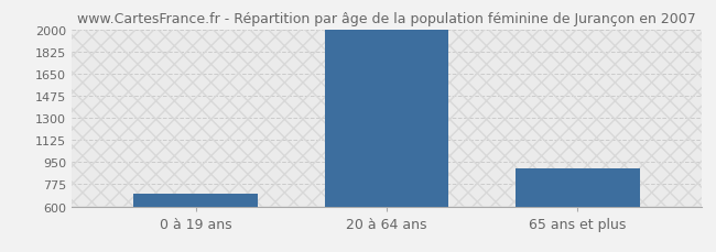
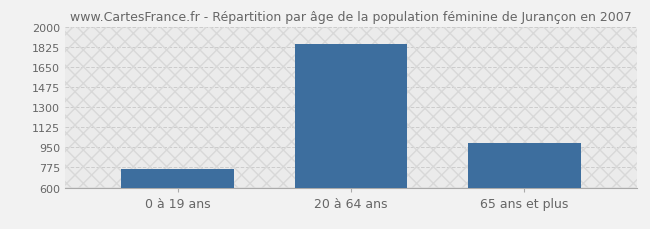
0 à 19 ans: 700 -> 760
20 à 64 ans: 2000 -> 1850
65 ans et plus: 900 -> 990
